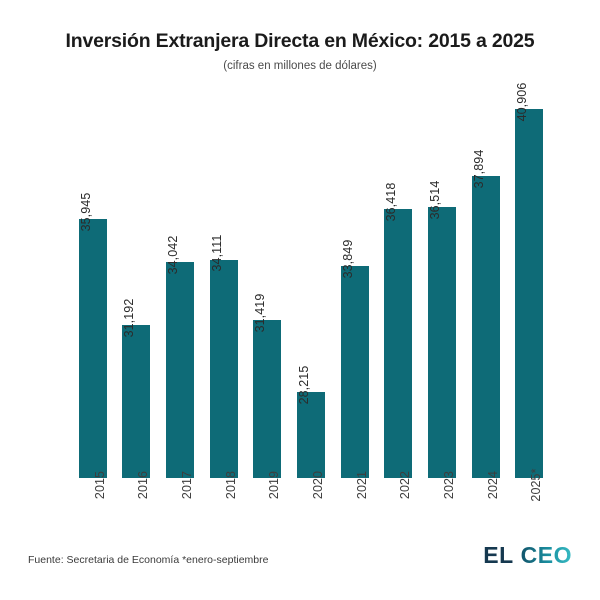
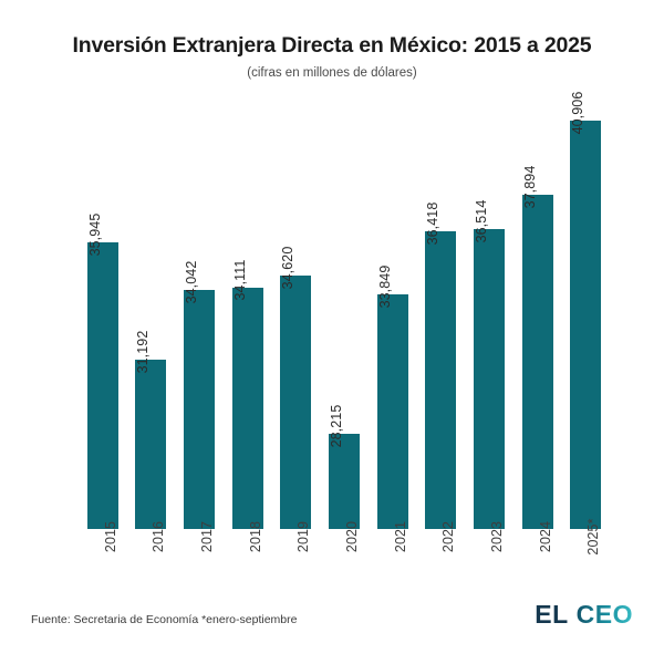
2019: 31,419 -> 34,620
